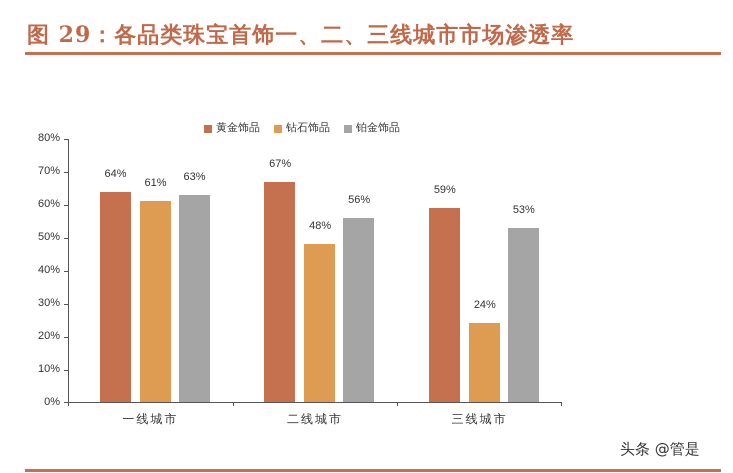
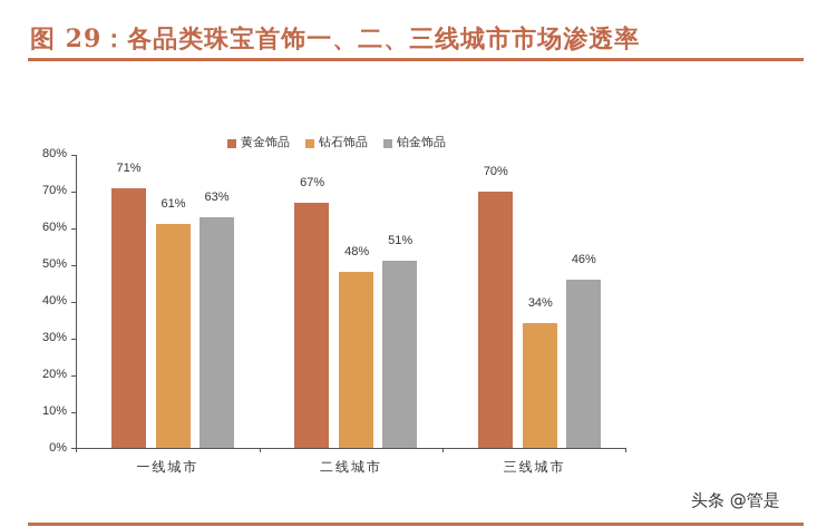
黄金饰品/一线城市: 64% -> 71%
铂金饰品/二线城市: 56% -> 51%
黄金饰品/三线城市: 59% -> 70%
钻石饰品/三线城市: 24% -> 34%
铂金饰品/三线城市: 53% -> 46%
